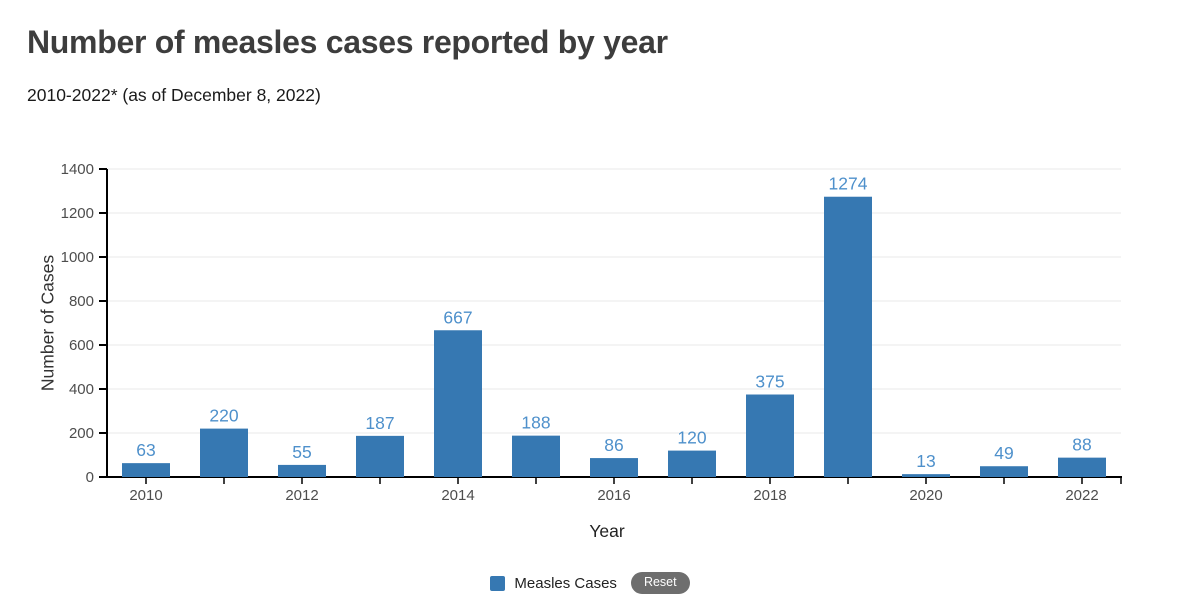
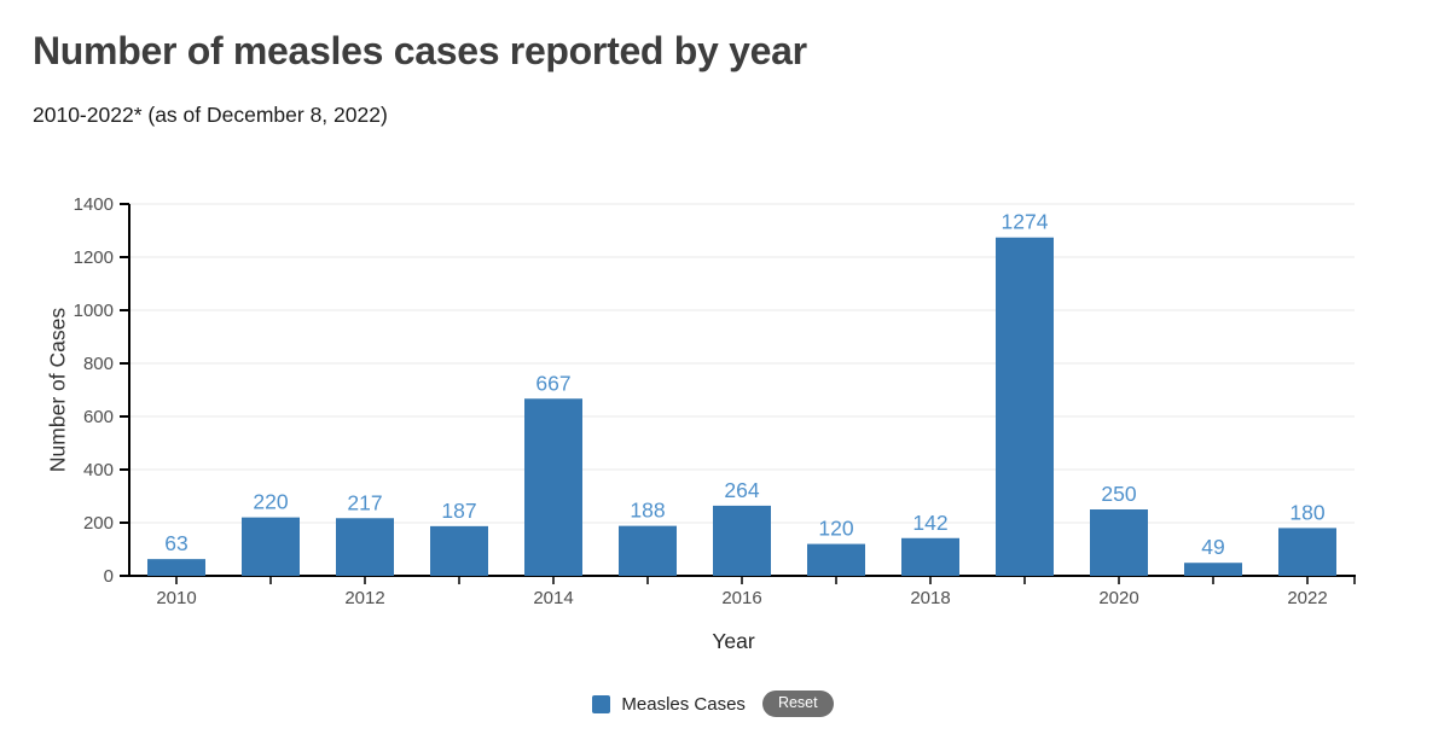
2012: 55 -> 217
2016: 86 -> 264
2018: 375 -> 142
2020: 13 -> 250
2022: 88 -> 180
